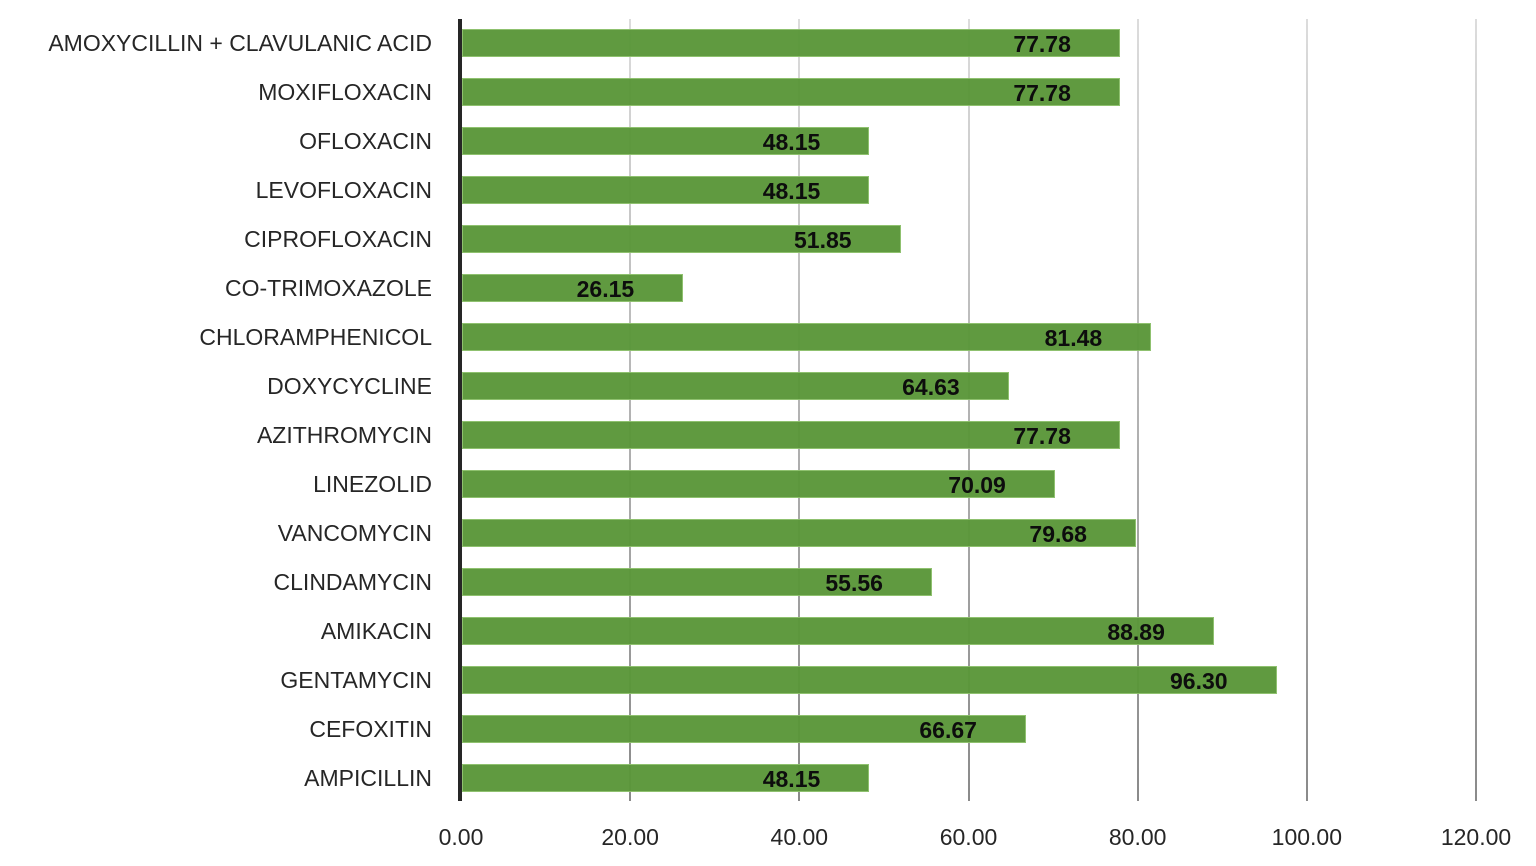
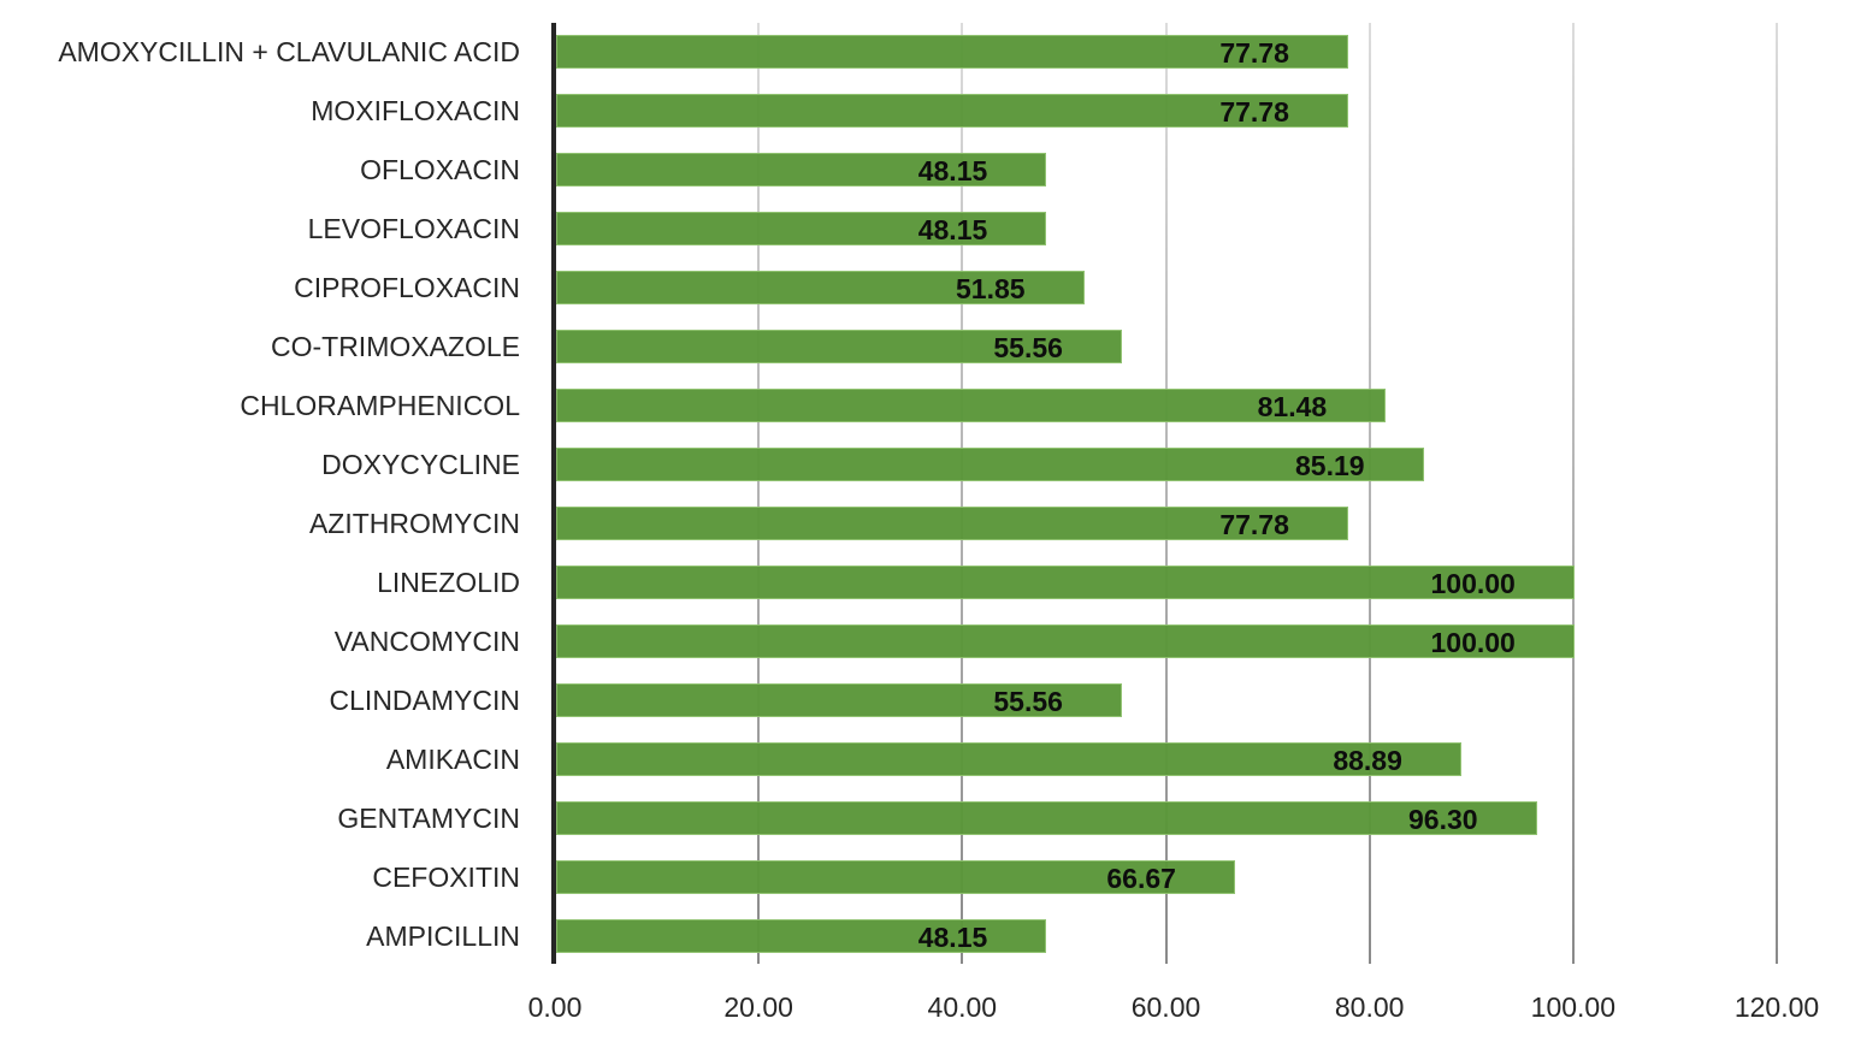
CO-TRIMOXAZOLE: 26.15 -> 55.56
DOXYCYCLINE: 64.63 -> 85.19
LINEZOLID: 70.09 -> 100.00
VANCOMYCIN: 79.68 -> 100.00
